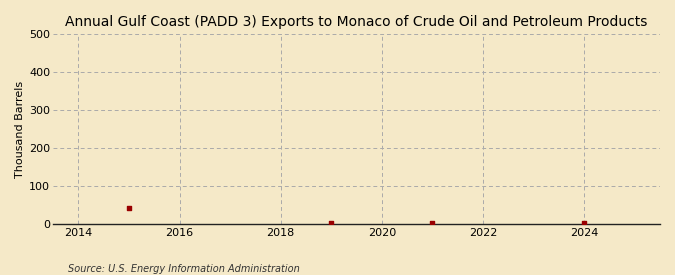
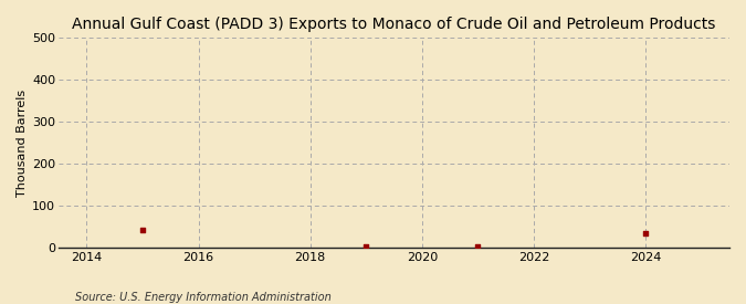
2024: 2 -> 35
